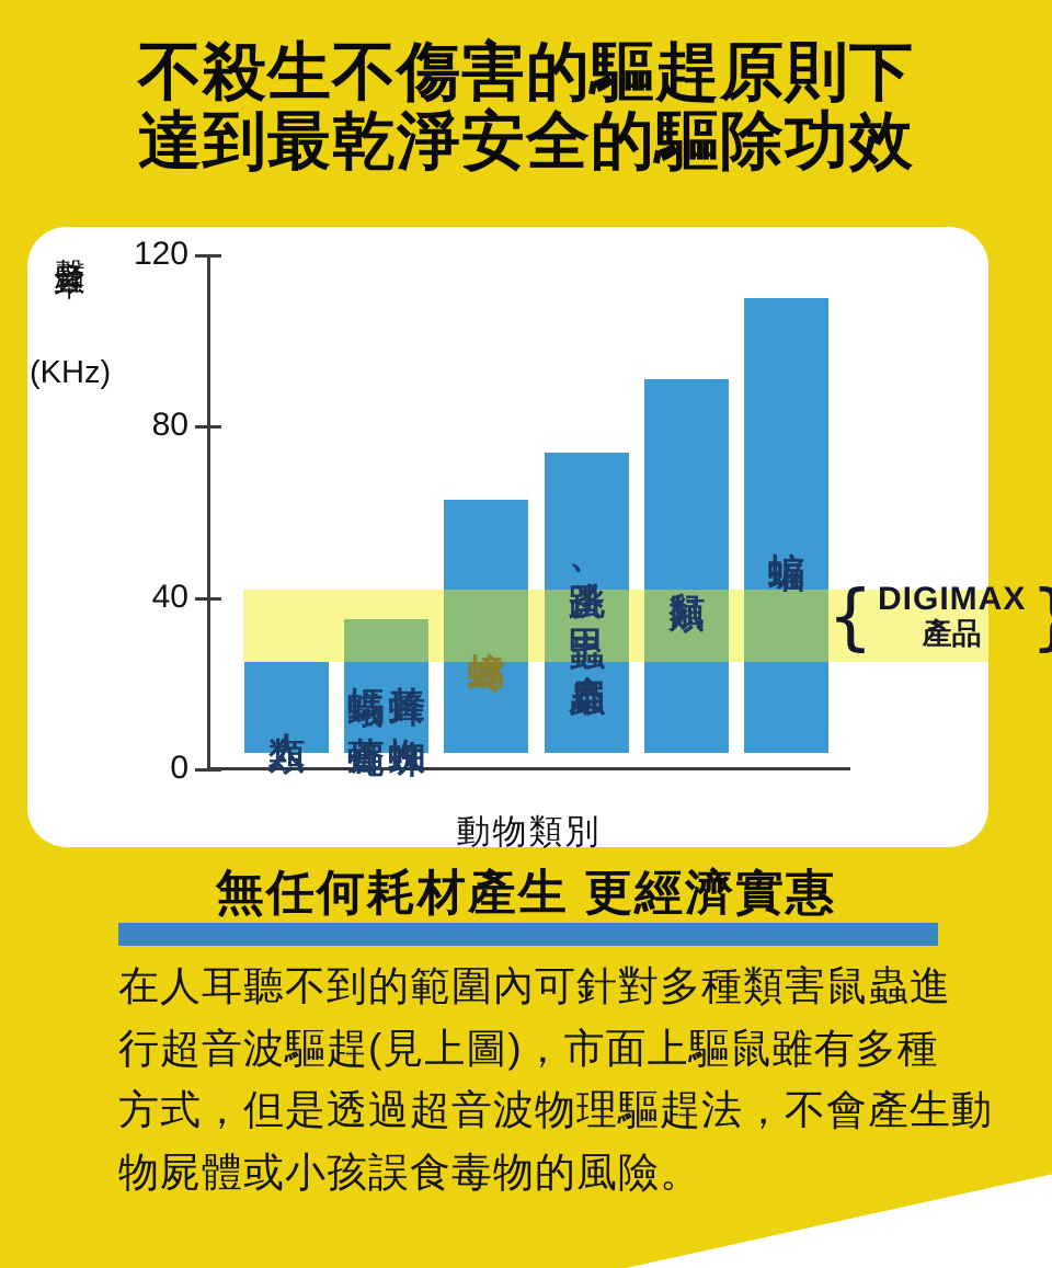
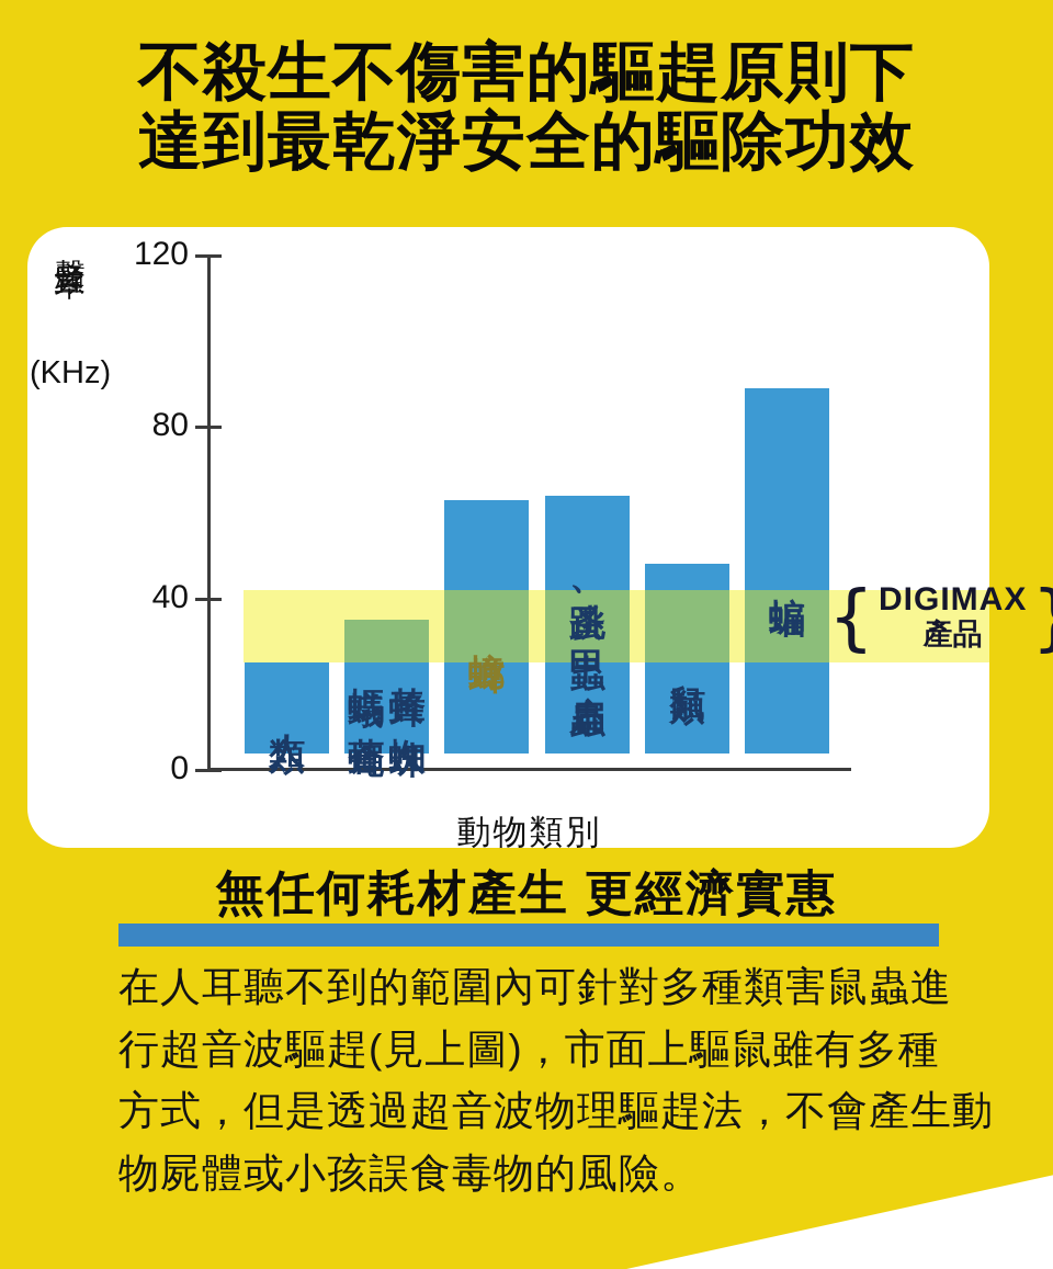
跳蚤、甲蟲、扁蟲: 74 -> 64
鼠類: 91 -> 48
蝙蝠: 110 -> 89
